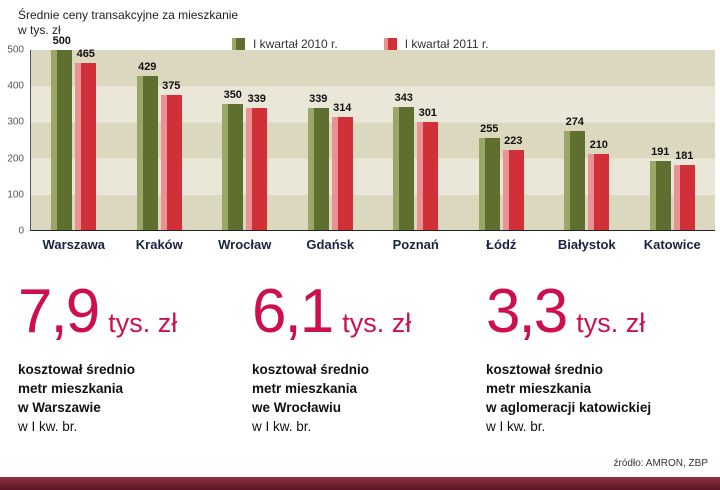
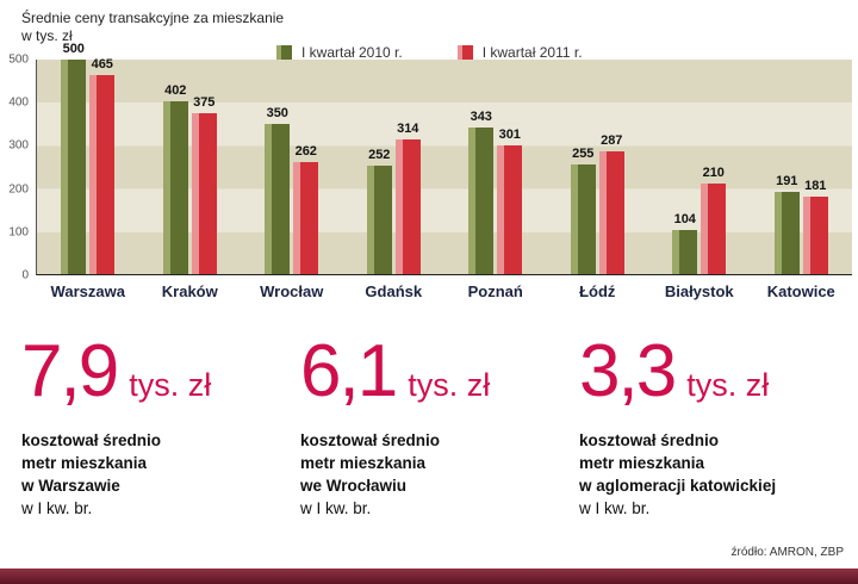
I kwartał 2010 r./Kraków: 429 -> 402
I kwartał 2011 r./Wrocław: 339 -> 262
I kwartał 2010 r./Gdańsk: 339 -> 252
I kwartał 2011 r./Łódź: 223 -> 287
I kwartał 2010 r./Białystok: 274 -> 104
